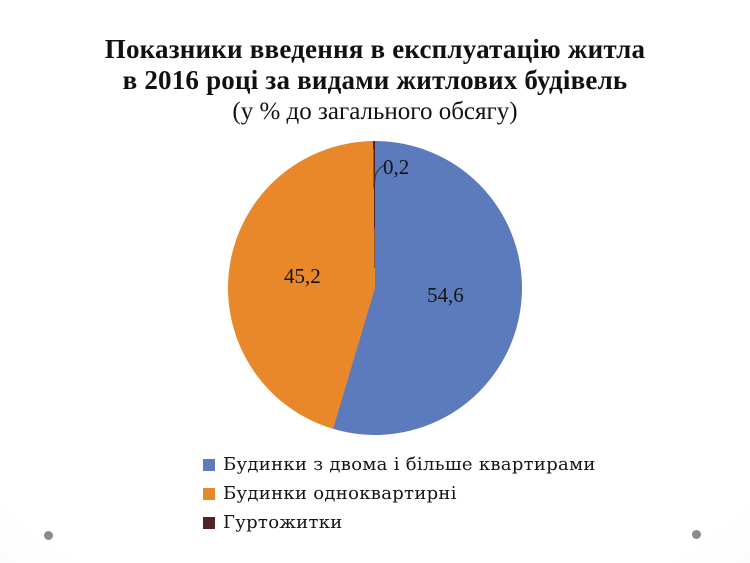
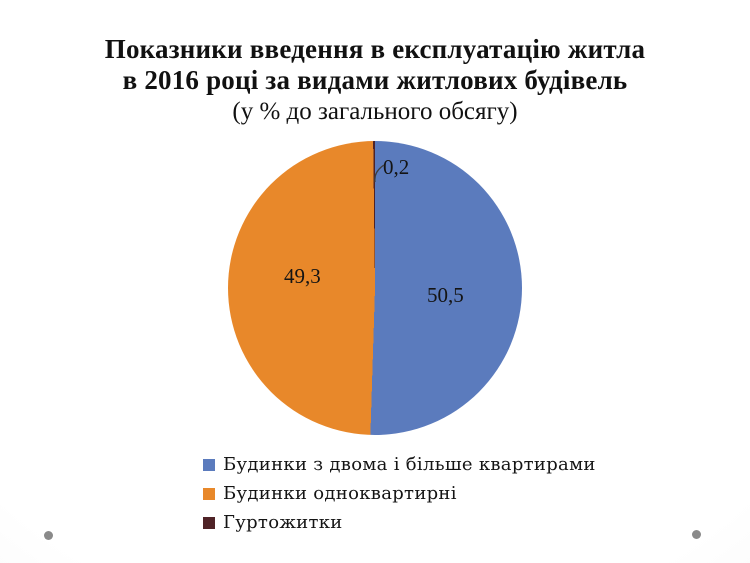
Будинки з двома і більше квартирами: 54,6 -> 50,5
Будинки одноквартирні: 45,2 -> 49,3
